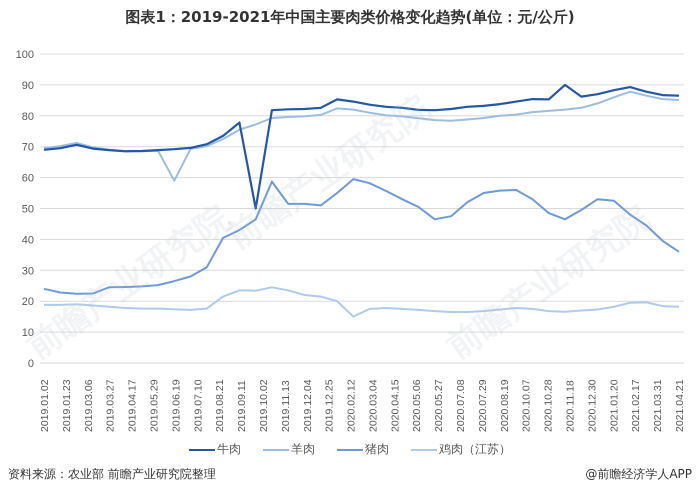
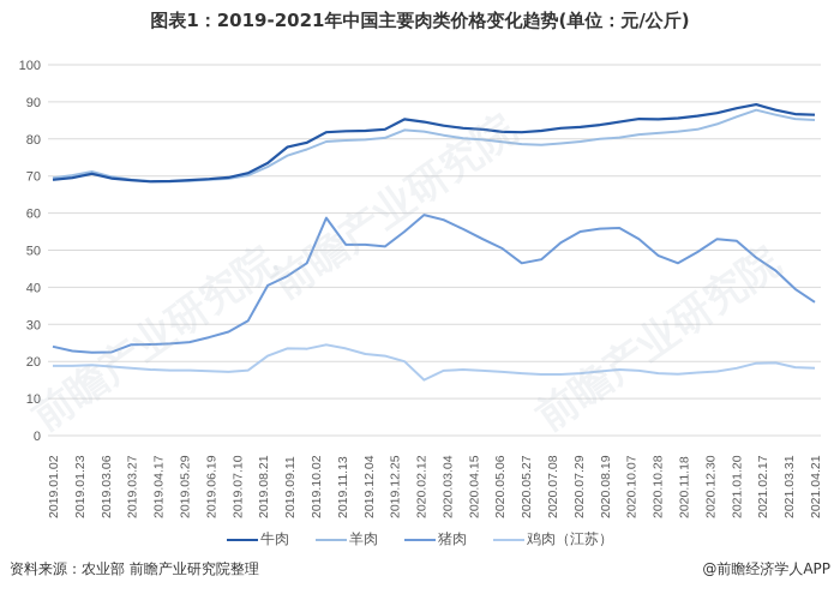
羊肉/2019.06.19: 59 -> 69
牛肉/2019.10.02: 50 -> 79
牛肉/2020.11.18: 90 -> 86
